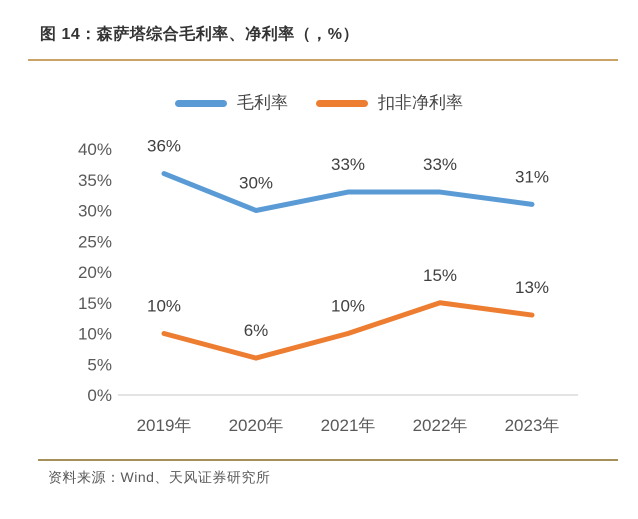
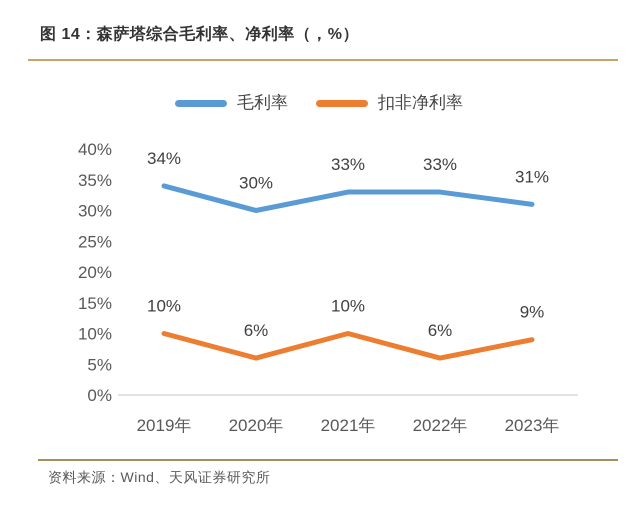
毛利率/2019年: 36% -> 34%
扣非净利率/2022年: 15% -> 6%
扣非净利率/2023年: 13% -> 9%
